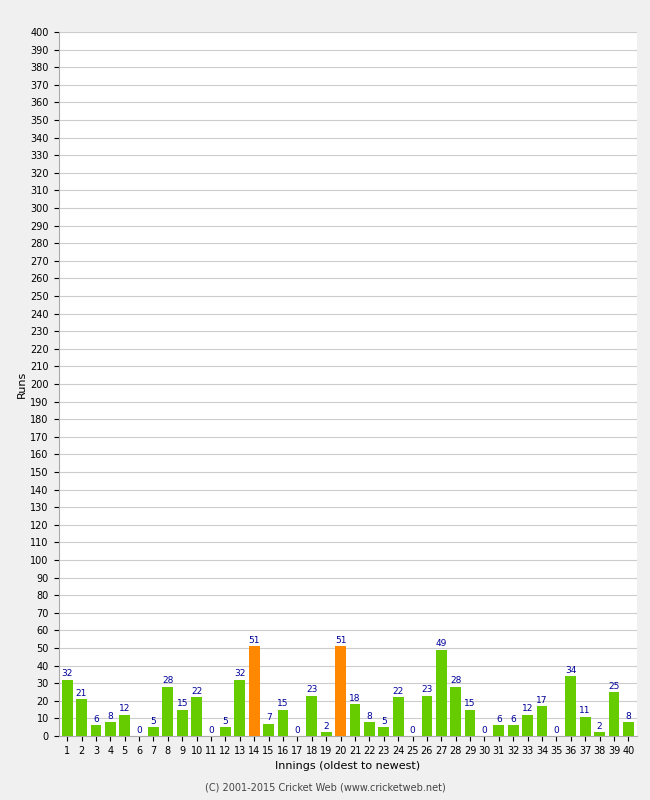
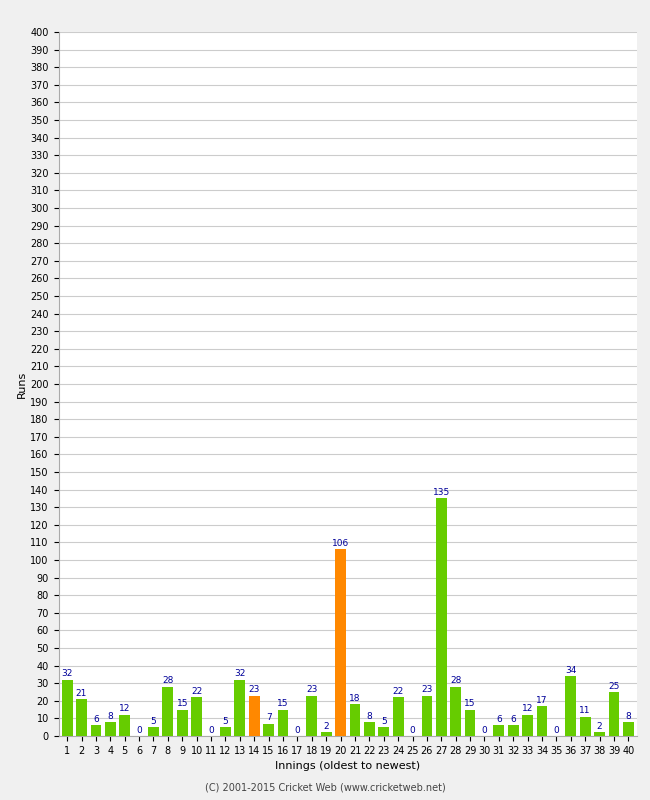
14: 51 -> 23
20: 51 -> 106
27: 49 -> 135
